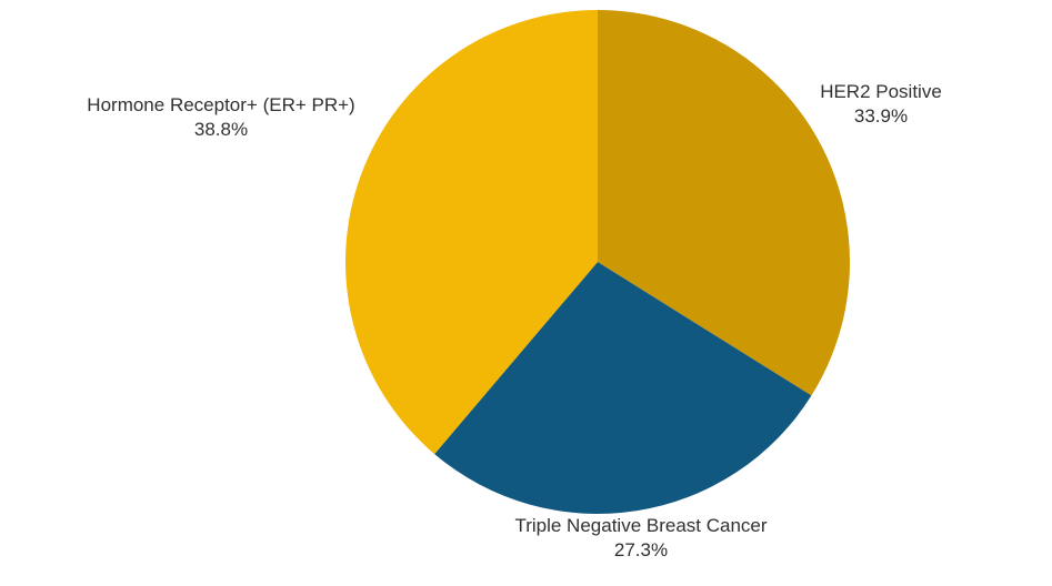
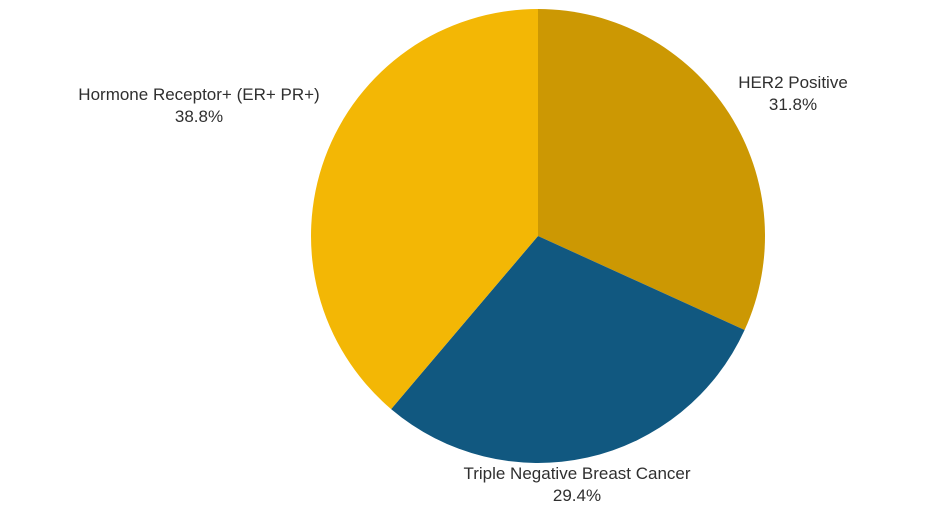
HER2 Positive: 33.9% -> 31.8%
Triple Negative Breast Cancer: 27.3% -> 29.4%
